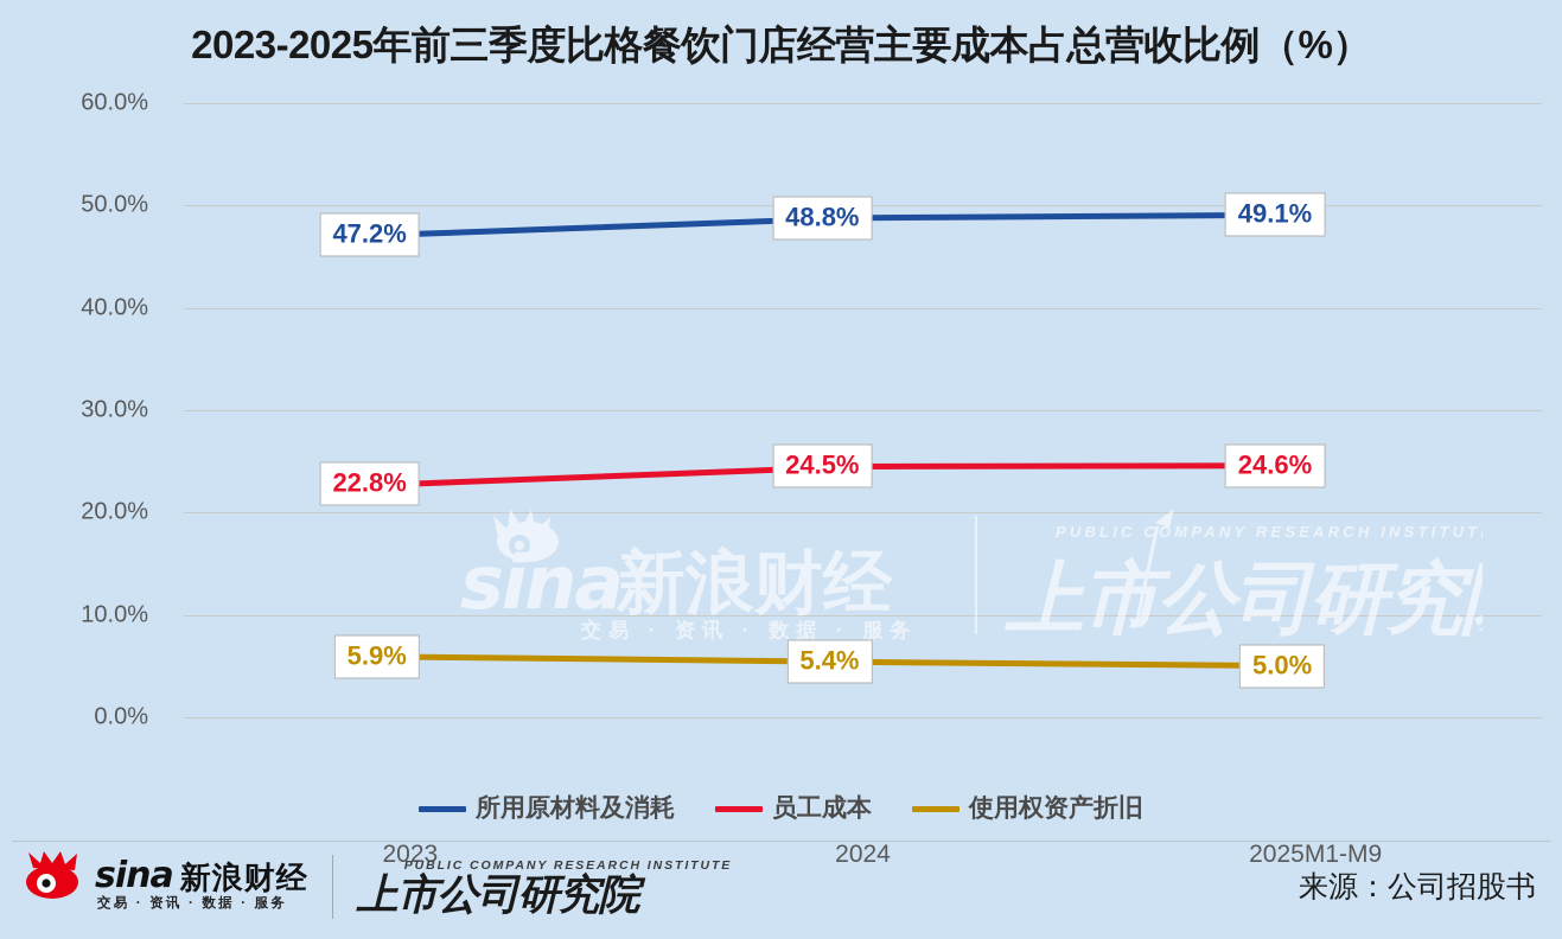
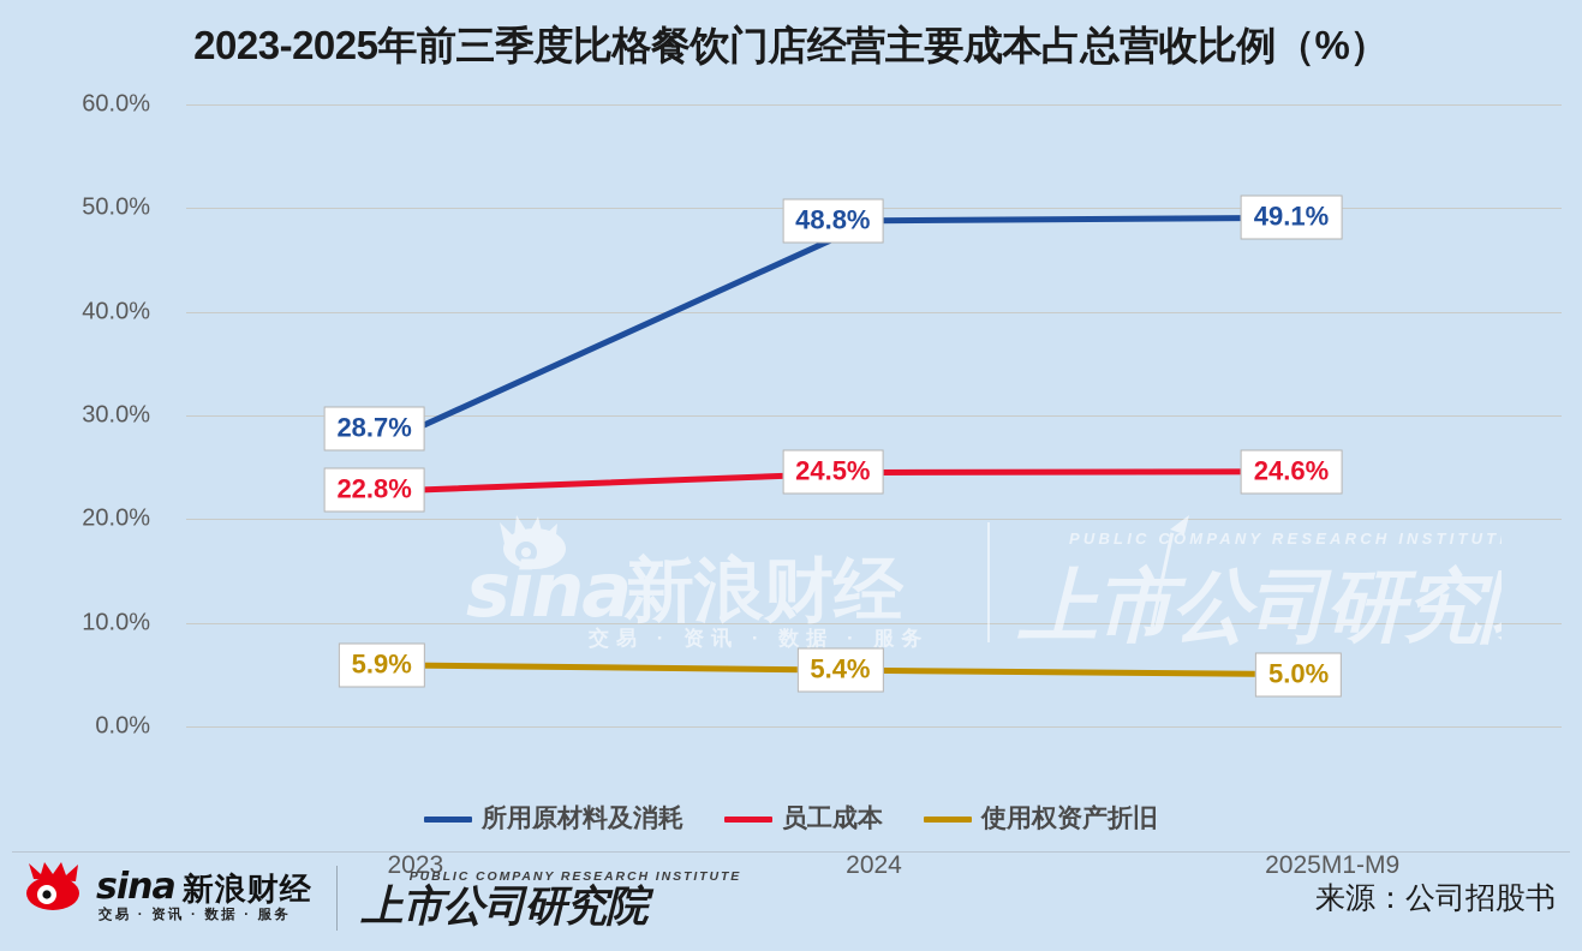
所用原材料及消耗/2023: 47.2% -> 28.7%
